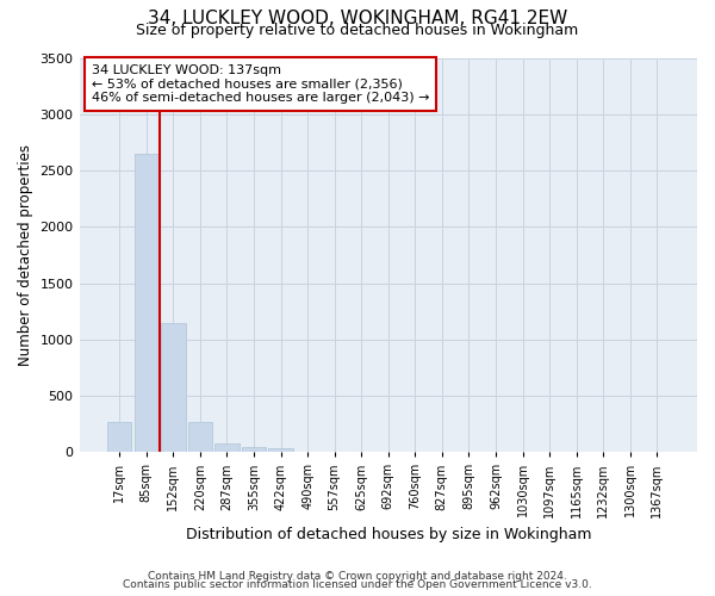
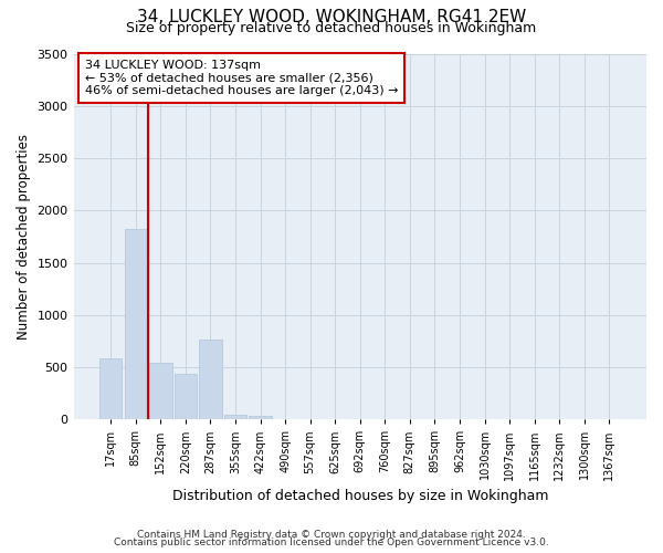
17sqm: 270 -> 580
85sqm: 2650 -> 1820
152sqm: 1150 -> 540
220sqm: 270 -> 440
287sqm: 80 -> 760
